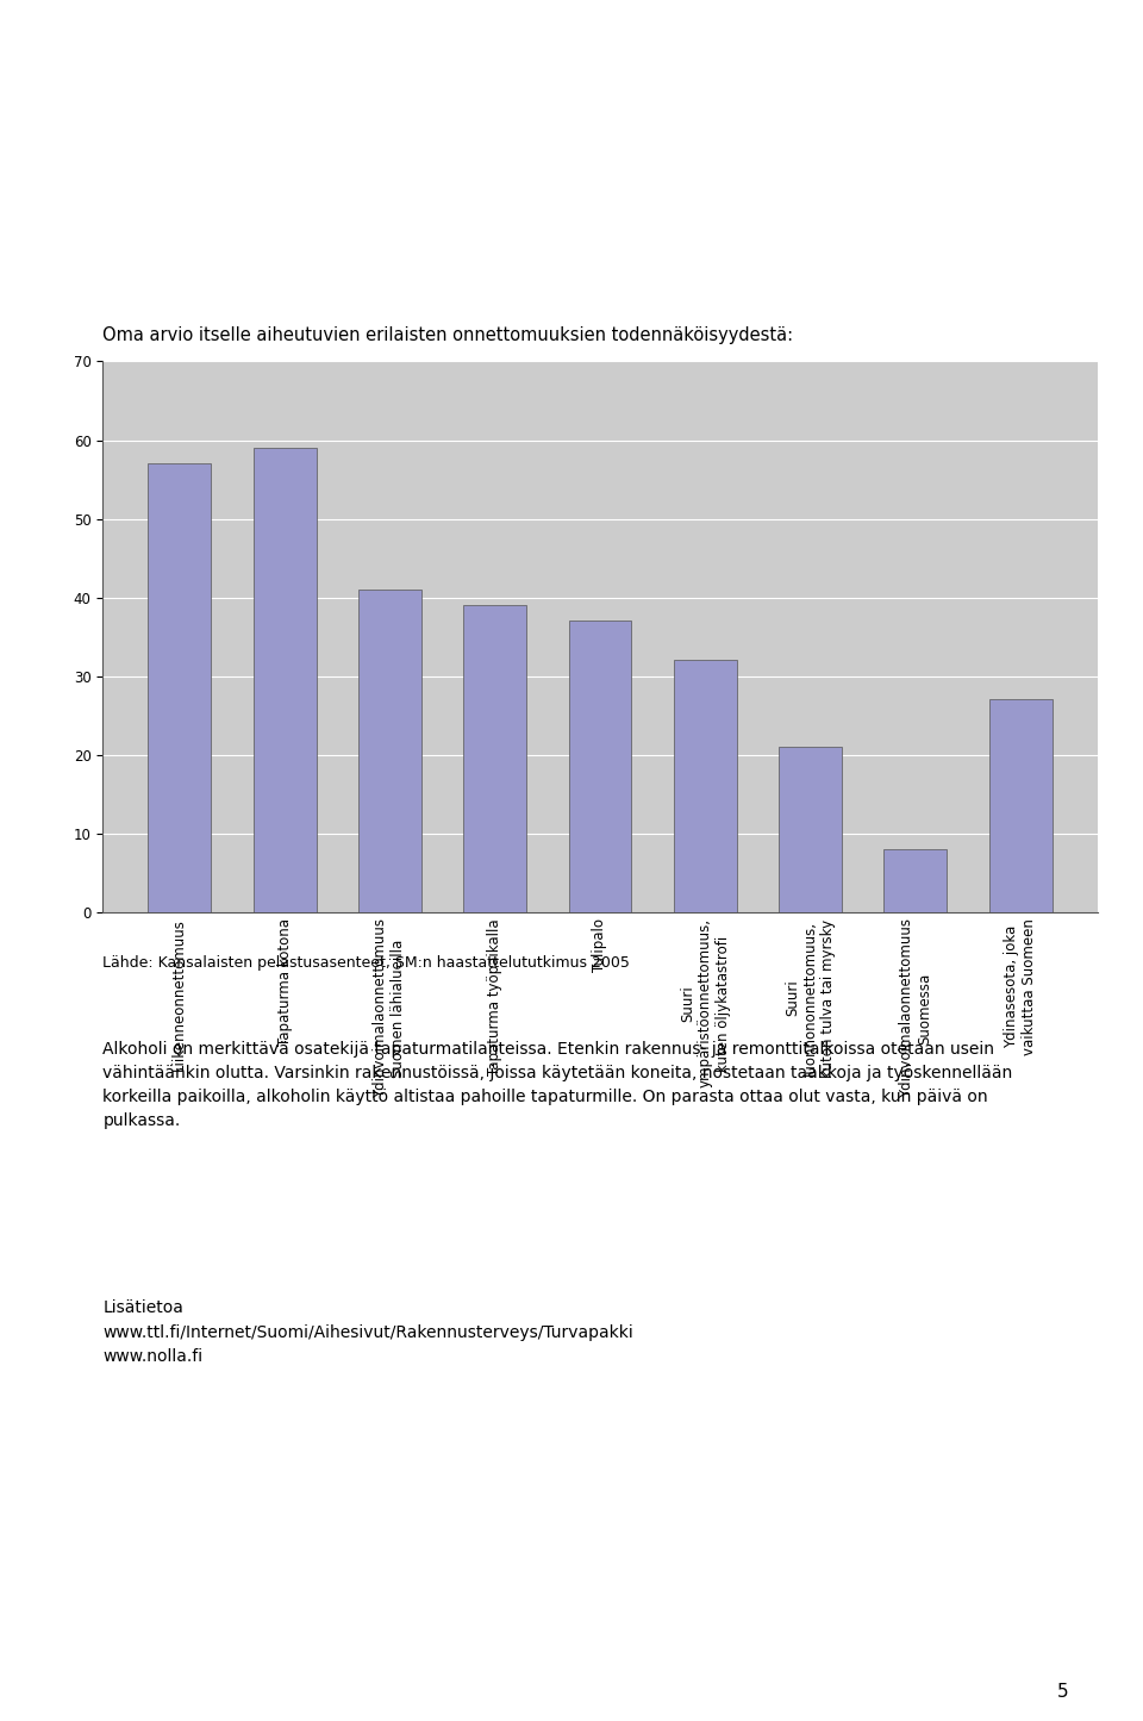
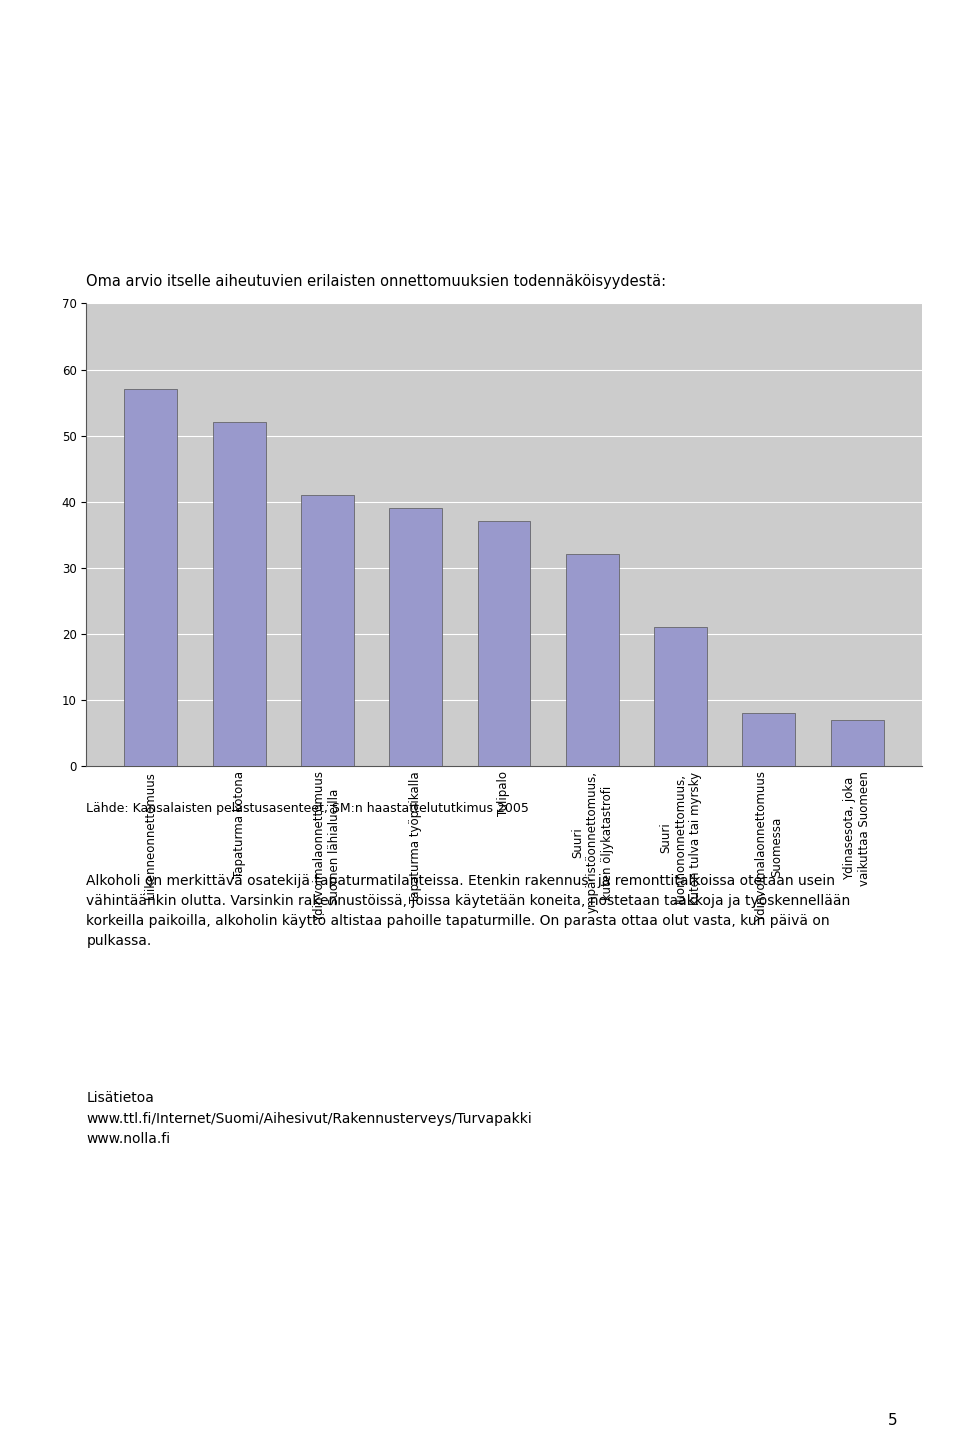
Tapaturma kotona: 59 -> 52
Ydinasesota, joka vaikuttaa Suomeen: 27 -> 7
